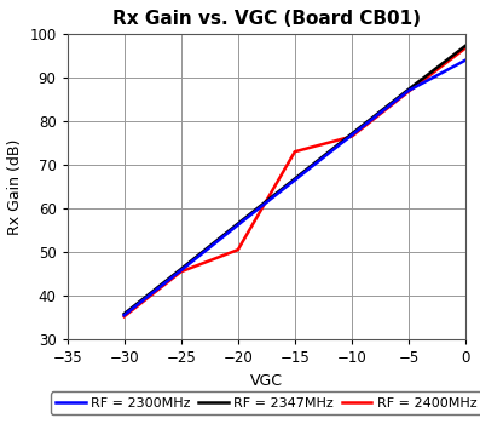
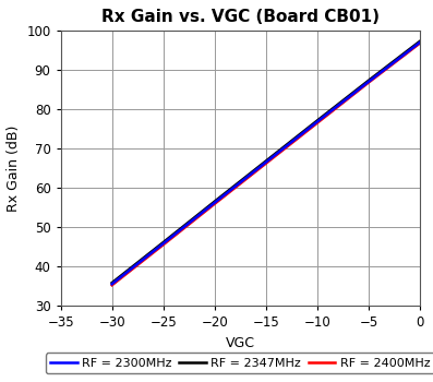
RF = 2400MHz/−20: 50.5 -> 55.9
RF = 2400MHz/−15: 73.0 -> 66.2
RF = 2300MHz/0: 94.0 -> 97.0
